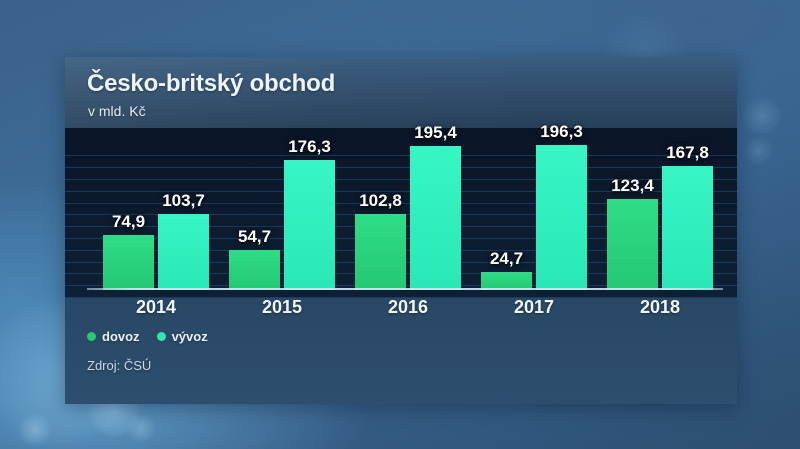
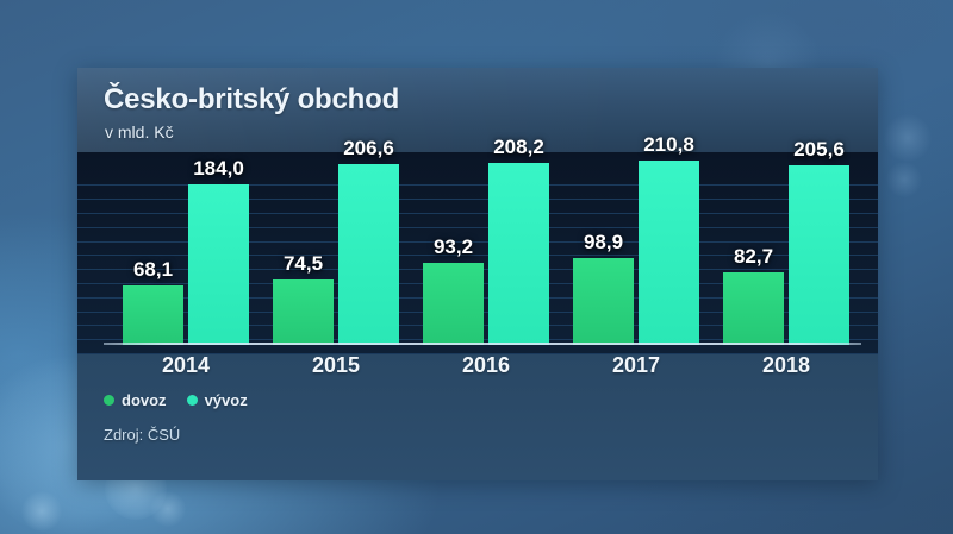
dovoz/2014: 74,9 -> 68,1
vývoz/2014: 103,7 -> 184,0
dovoz/2015: 54,7 -> 74,5
vývoz/2015: 176,3 -> 206,6
dovoz/2016: 102,8 -> 93,2
vývoz/2016: 195,4 -> 208,2
dovoz/2017: 24,7 -> 98,9
vývoz/2017: 196,3 -> 210,8
dovoz/2018: 123,4 -> 82,7
vývoz/2018: 167,8 -> 205,6
